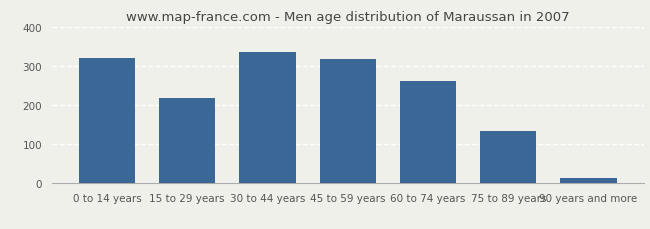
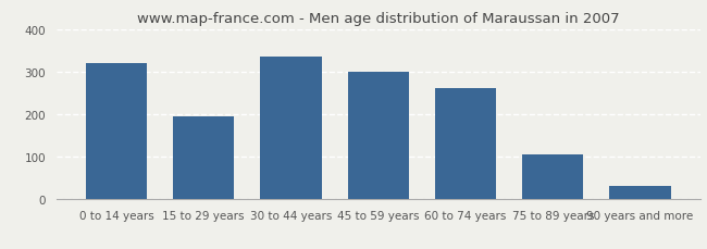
15 to 29 years: 218 -> 195
45 to 59 years: 318 -> 300
75 to 89 years: 133 -> 105
90 years and more: 12 -> 30
